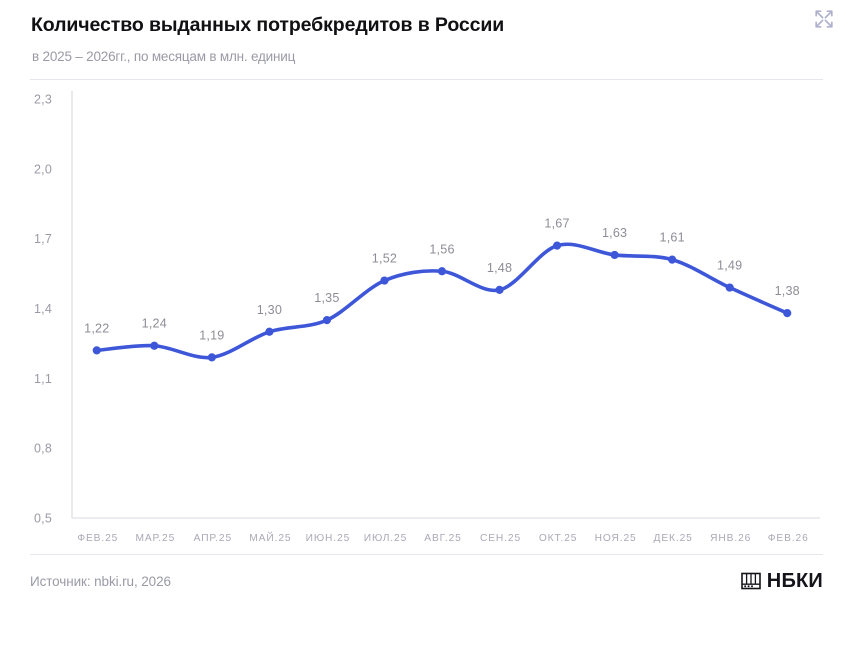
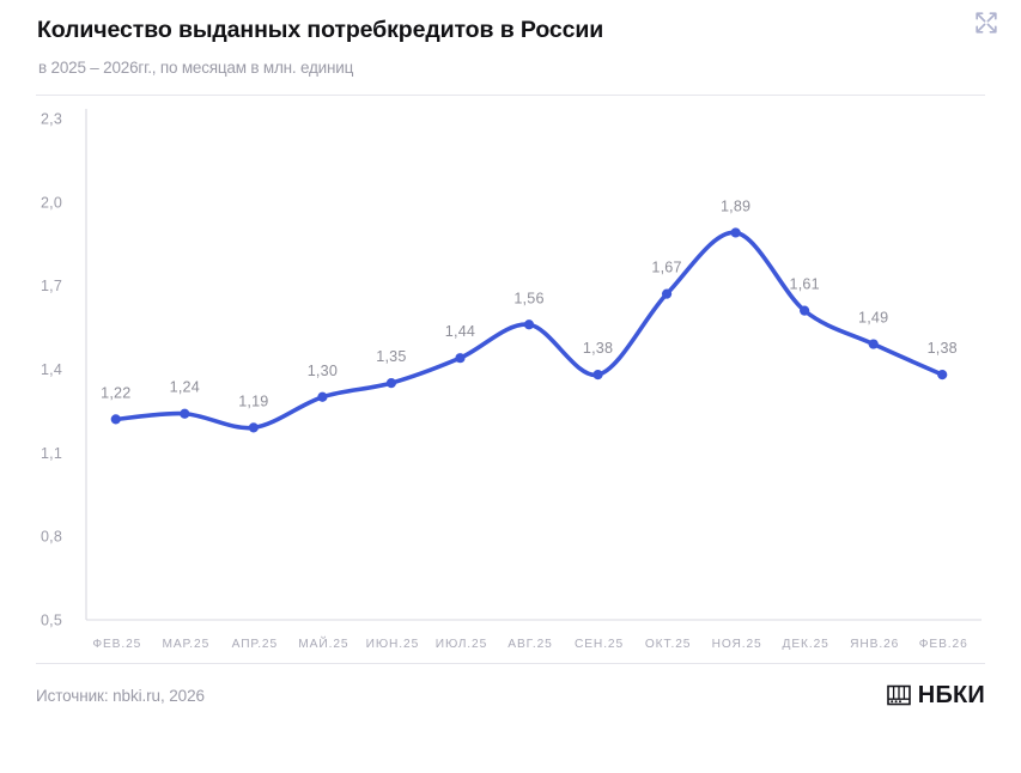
ИЮЛ.25: 1,52 -> 1,44
СЕН.25: 1,48 -> 1,38
НОЯ.25: 1,63 -> 1,89
